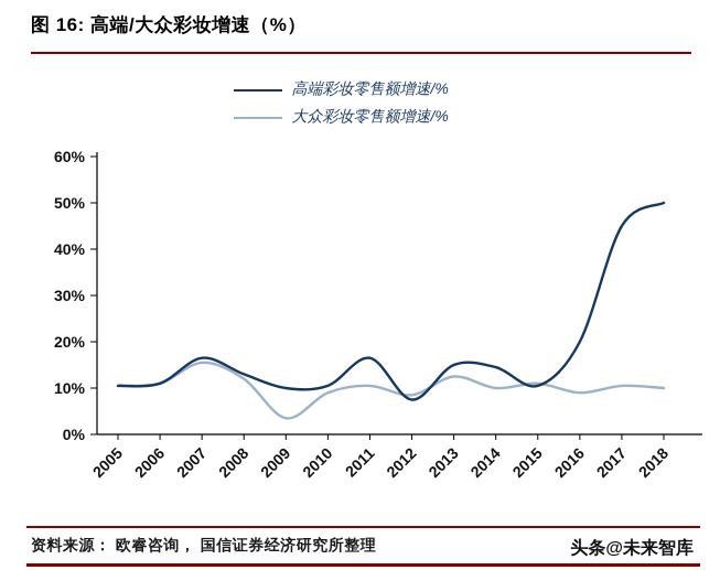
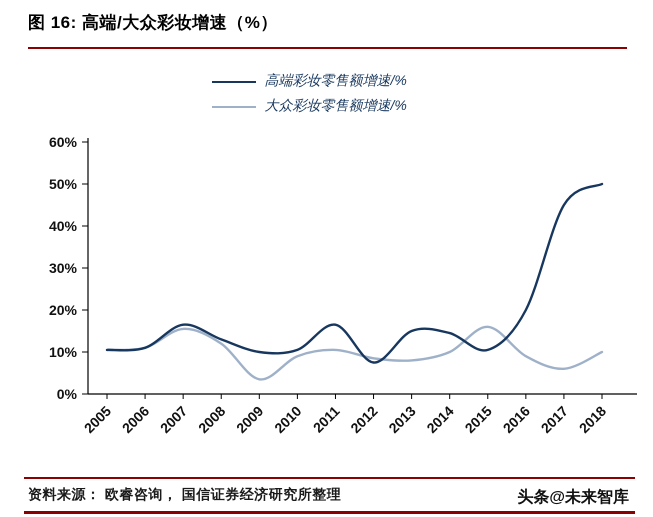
大众彩妆零售额增速/%/2013: 12% -> 8%
大众彩妆零售额增速/%/2015: 11% -> 16%
大众彩妆零售额增速/%/2017: 10% -> 6%
